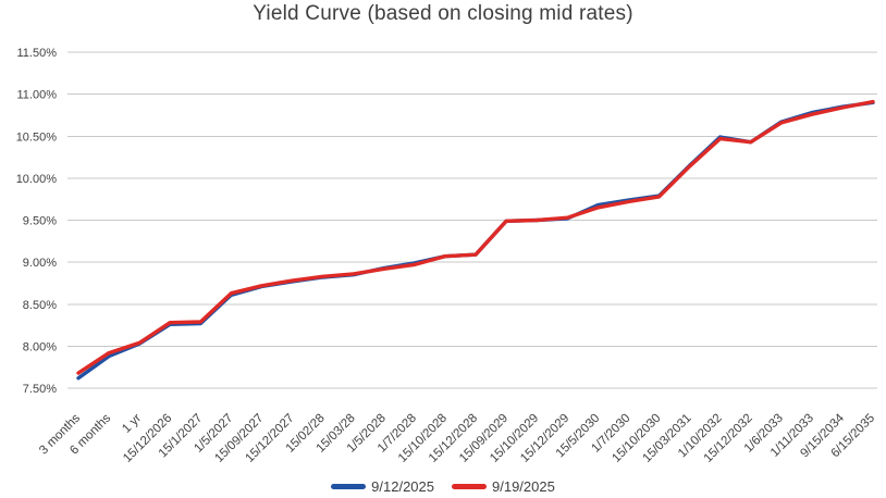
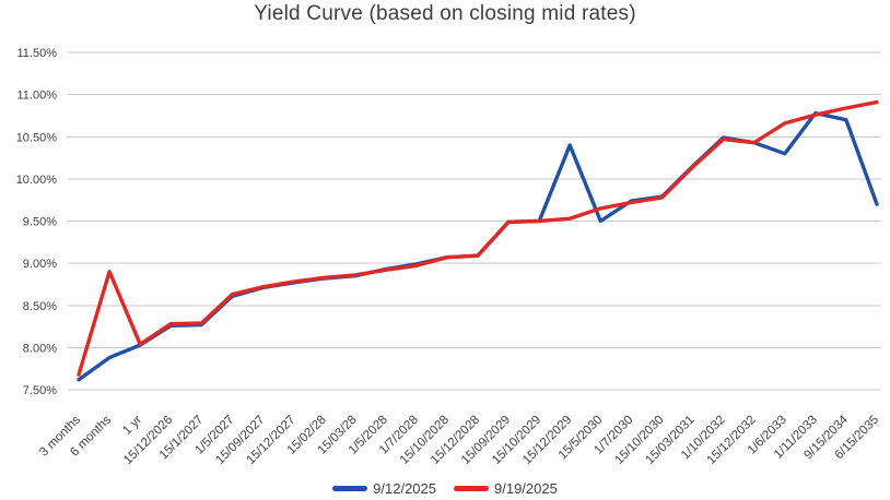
9/19/2025/6 months: 7.9% -> 8.9%
9/12/2025/15/12/2029: 9.5% -> 10.4%
9/12/2025/15/5/2030: 9.7% -> 9.5%
9/12/2025/1/6/2033: 10.7% -> 10.3%
9/12/2025/9/15/2034: 10.8% -> 10.7%
9/12/2025/6/15/2035: 10.9% -> 9.7%
